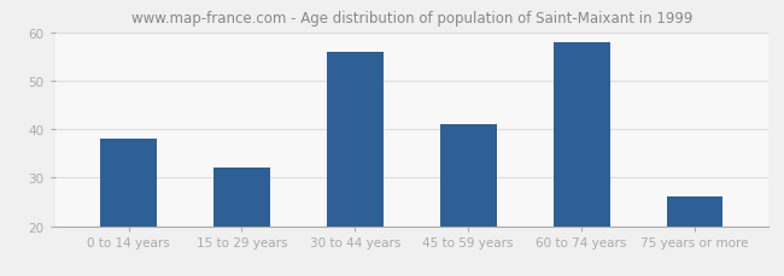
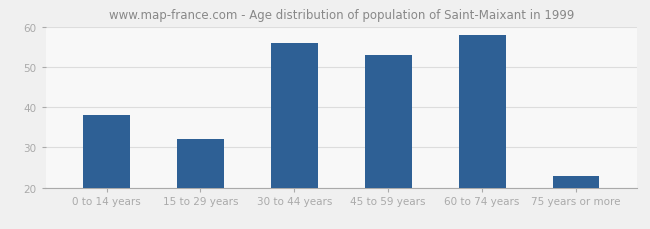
45 to 59 years: 41 -> 53
75 years or more: 26 -> 23
